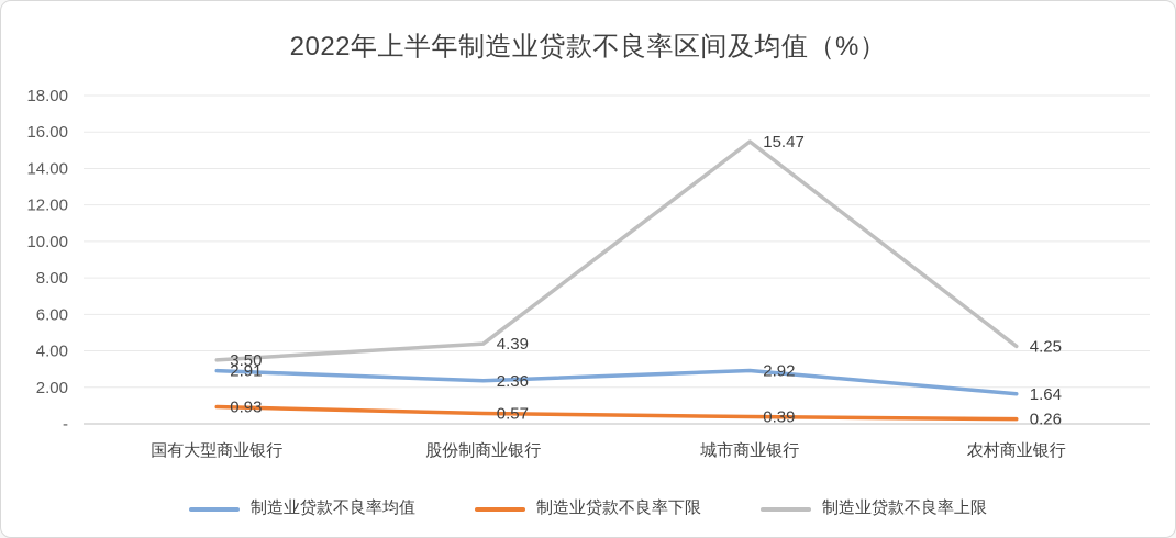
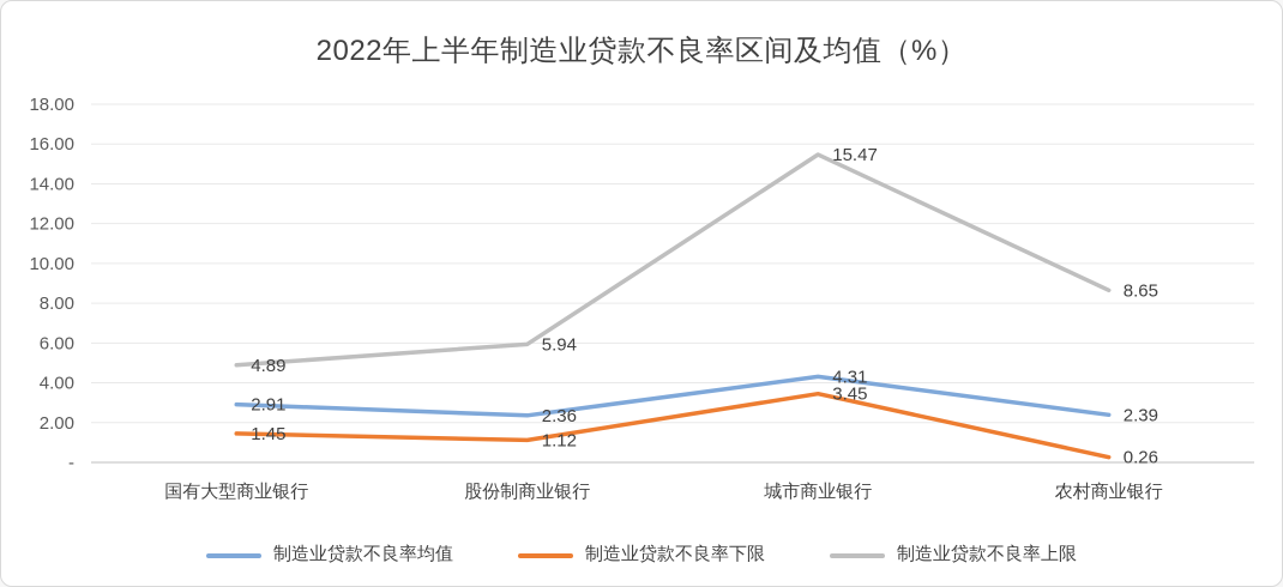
制造业贷款不良率下限/国有大型商业银行: 0.93 -> 1.45
制造业贷款不良率上限/国有大型商业银行: 3.50 -> 4.89
制造业贷款不良率下限/股份制商业银行: 0.57 -> 1.12
制造业贷款不良率上限/股份制商业银行: 4.39 -> 5.94
制造业贷款不良率均值/城市商业银行: 2.92 -> 4.31
制造业贷款不良率下限/城市商业银行: 0.39 -> 3.45
制造业贷款不良率均值/农村商业银行: 1.64 -> 2.39
制造业贷款不良率上限/农村商业银行: 4.25 -> 8.65
